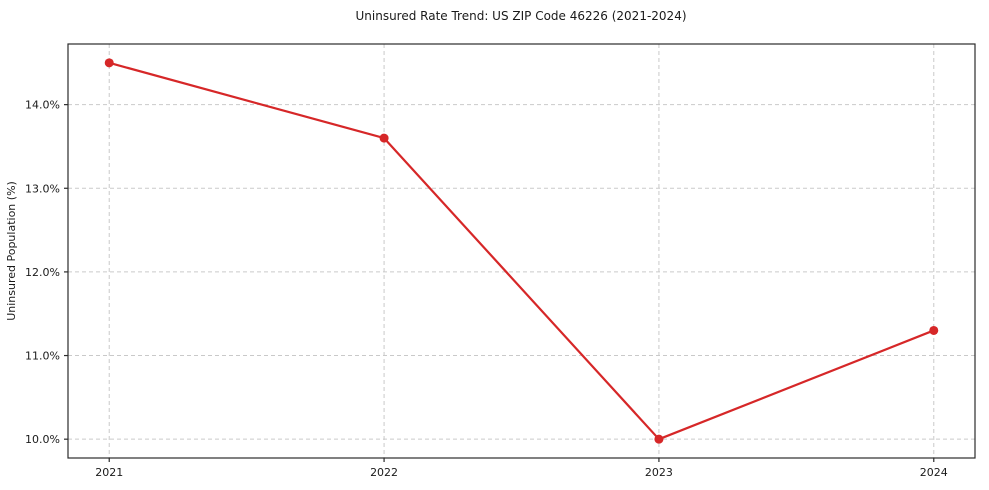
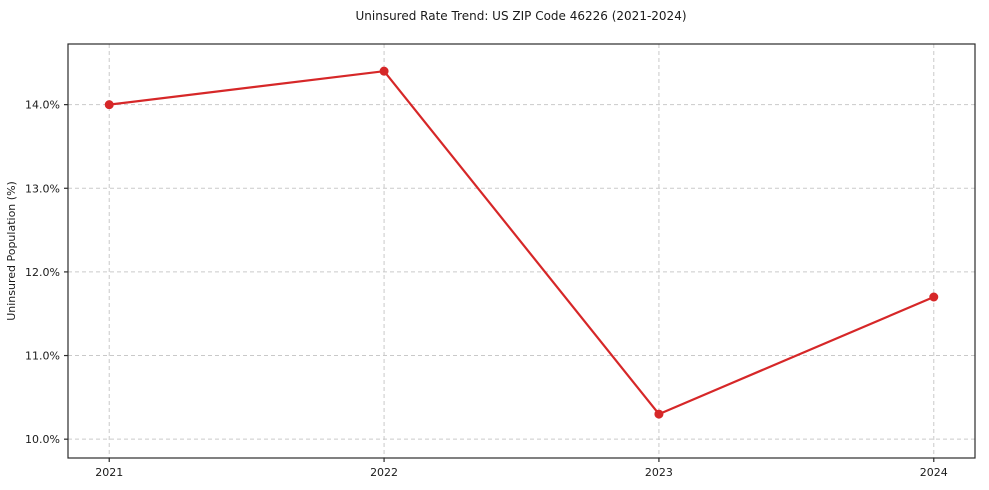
2021: 14.5% -> 14.0%
2022: 13.6% -> 14.4%
2023: 10.0% -> 10.3%
2024: 11.3% -> 11.7%
